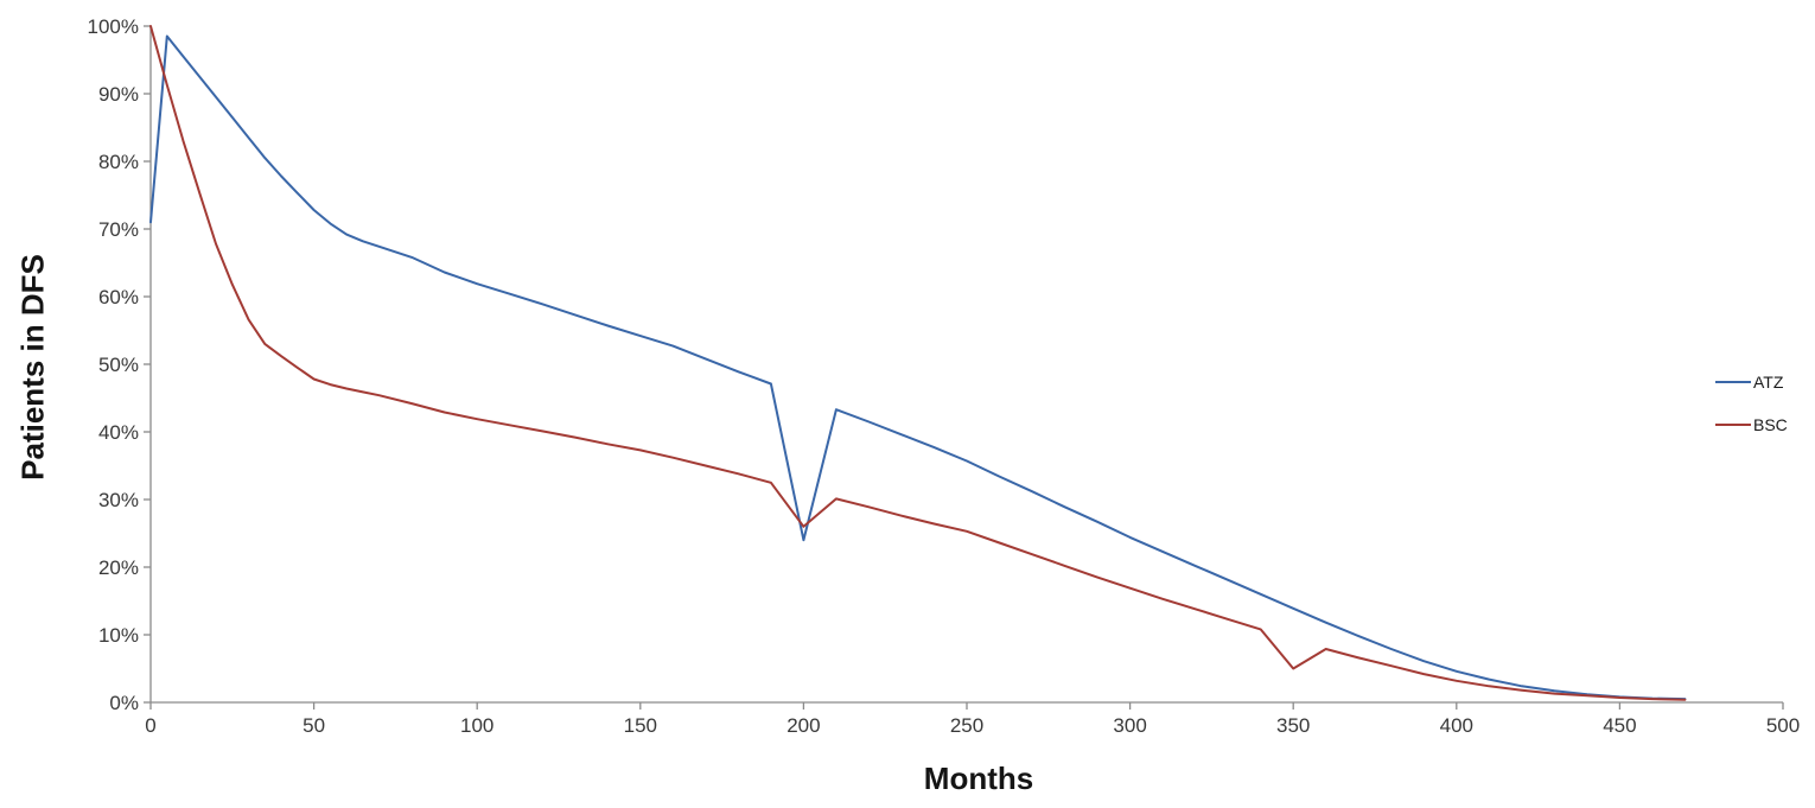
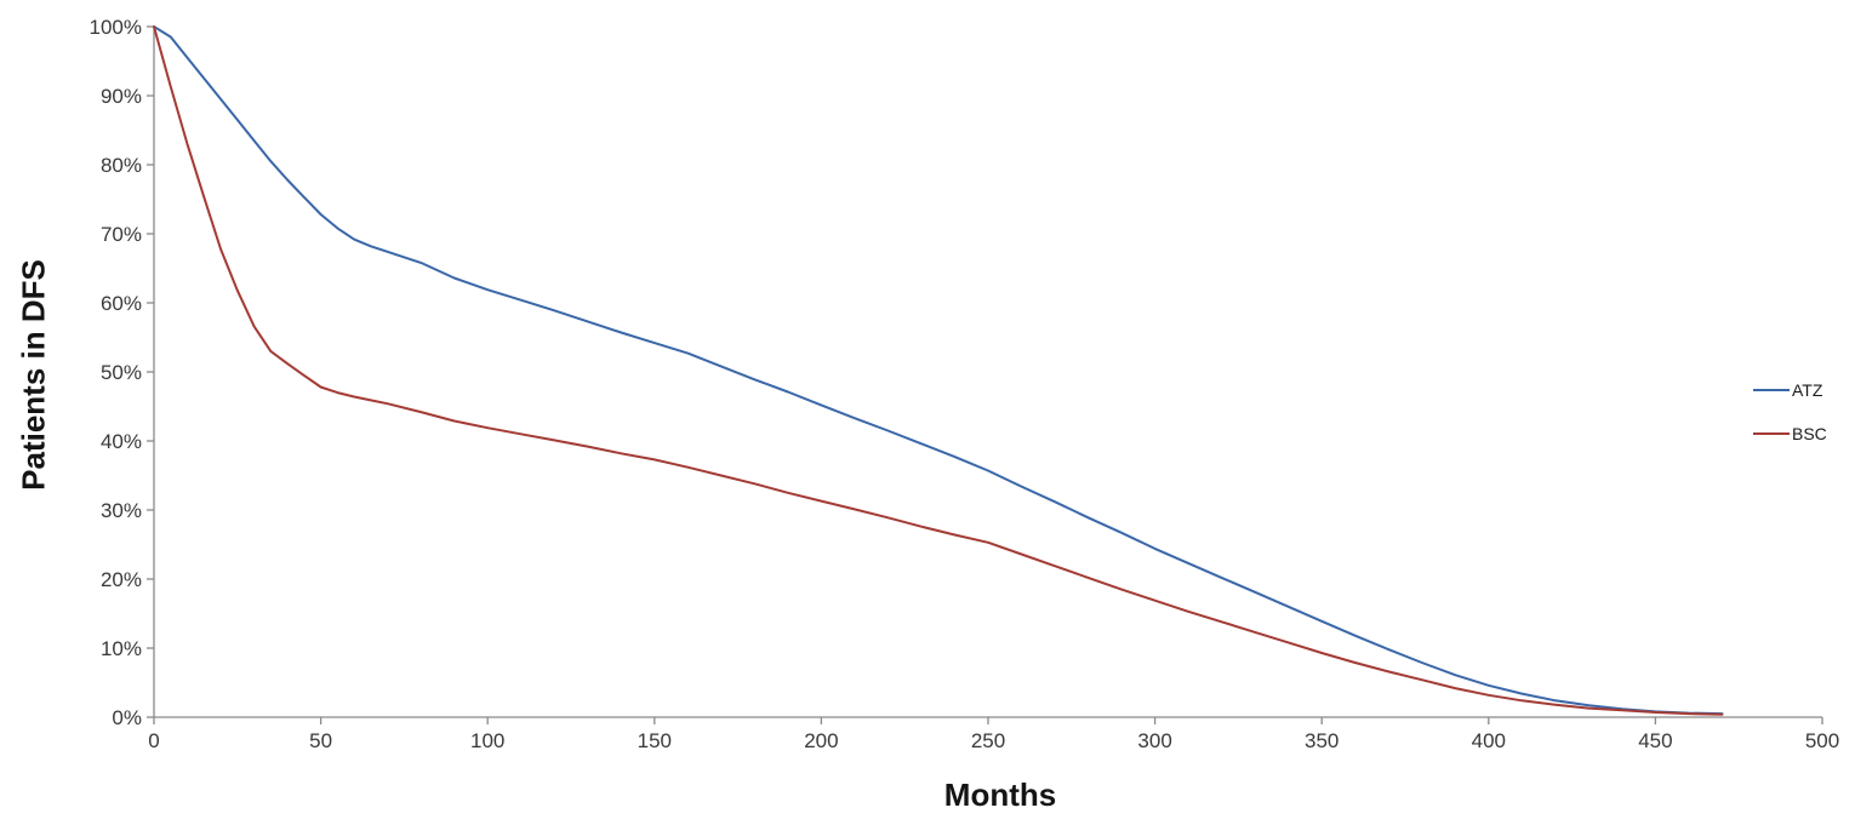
ATZ/0: 71% -> 100%
ATZ/200: 24% -> 45%
BSC/200: 26% -> 31%
BSC/350: 5% -> 9%
